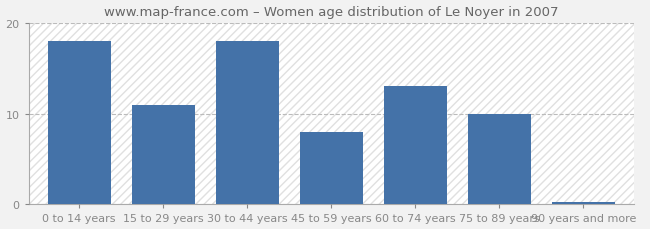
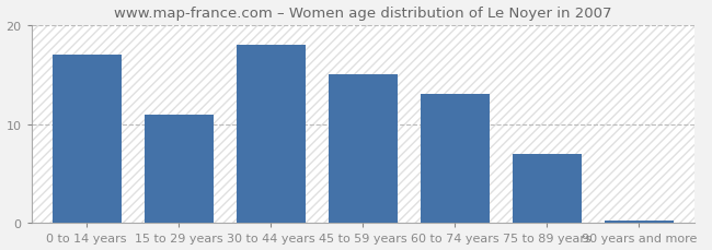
0 to 14 years: 18.0 -> 17.0
45 to 59 years: 8.0 -> 15.0
75 to 89 years: 10.0 -> 7.0
